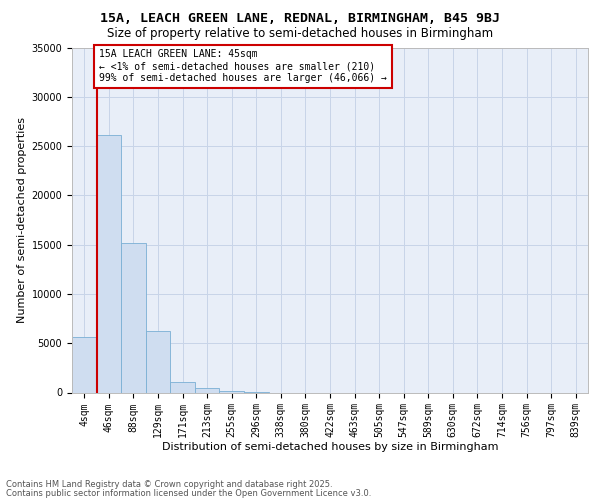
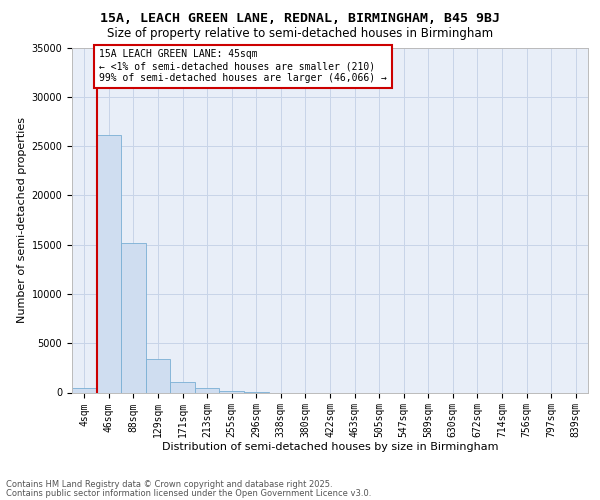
4sqm: 5600 -> 400
129sqm: 6200 -> 3400
